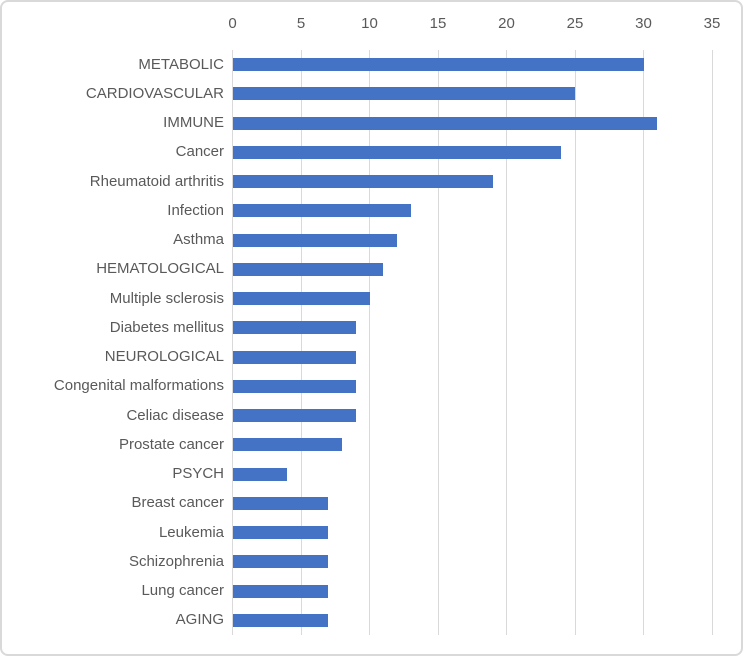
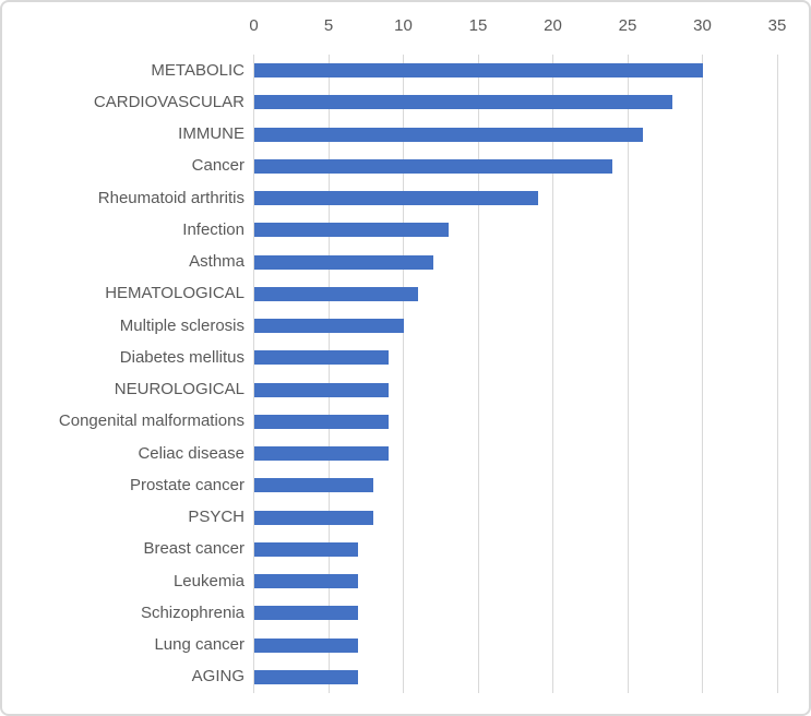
CARDIOVASCULAR: 25 -> 28
IMMUNE: 31 -> 26
PSYCH: 4 -> 8
